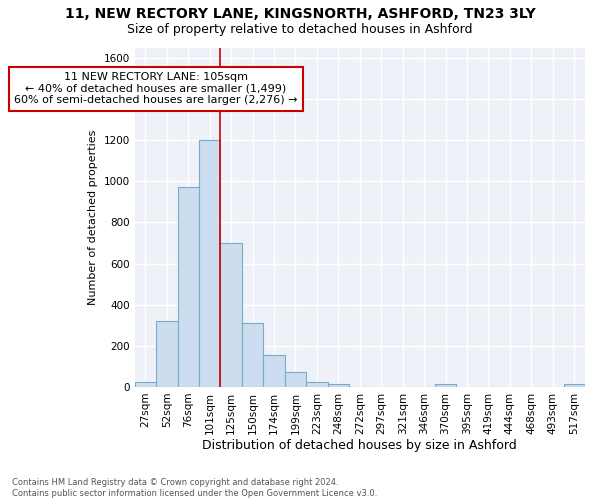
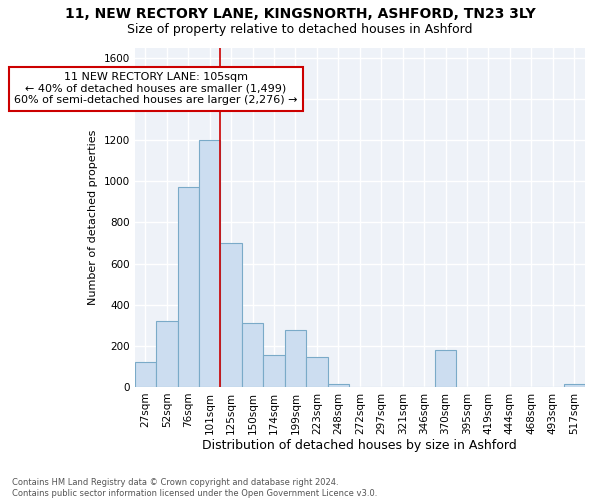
27sqm: 25 -> 120
199sqm: 75 -> 275
223sqm: 25 -> 145
370sqm: 12 -> 180
